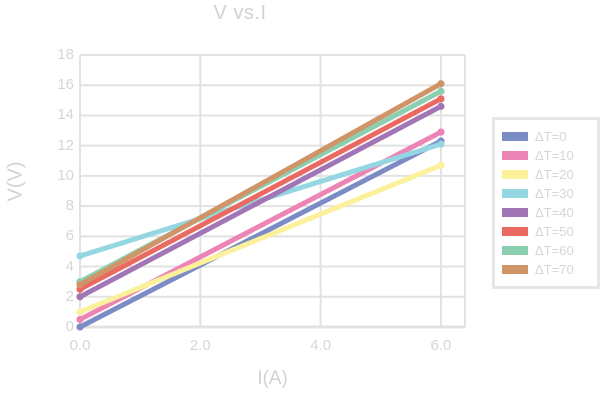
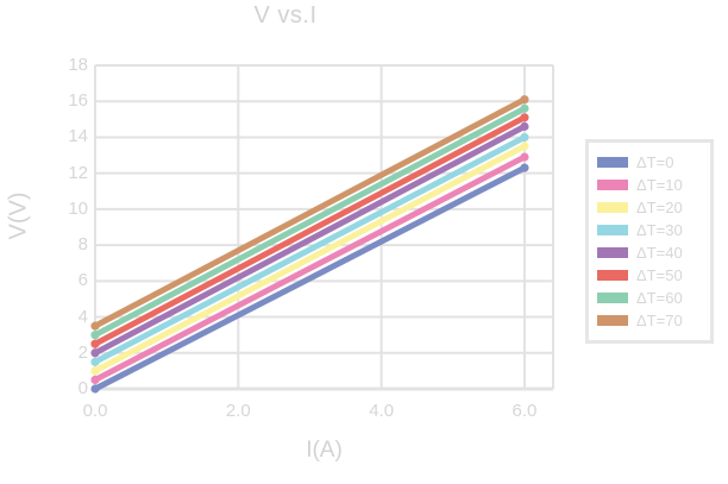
ΔT=30/0: 4.7 -> 1.5
ΔT=70/0: 2.8 -> 3.5
ΔT=20/6: 10.7 -> 13.5
ΔT=30/6: 12.1 -> 14.0
